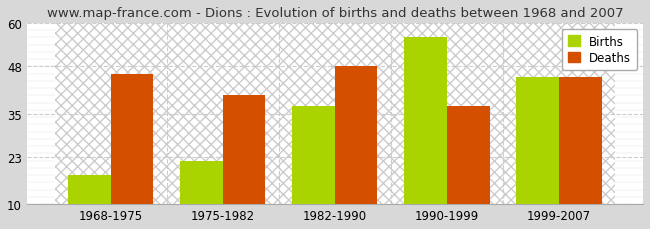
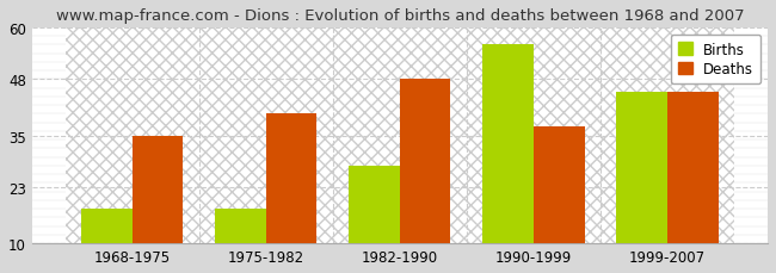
Deaths/1968-1975: 46 -> 35
Births/1975-1982: 22 -> 18
Births/1982-1990: 37 -> 28
